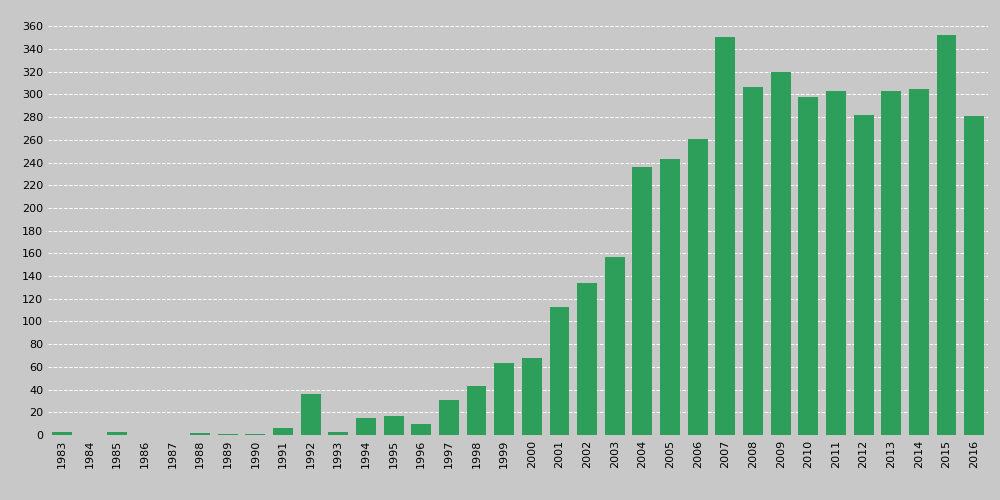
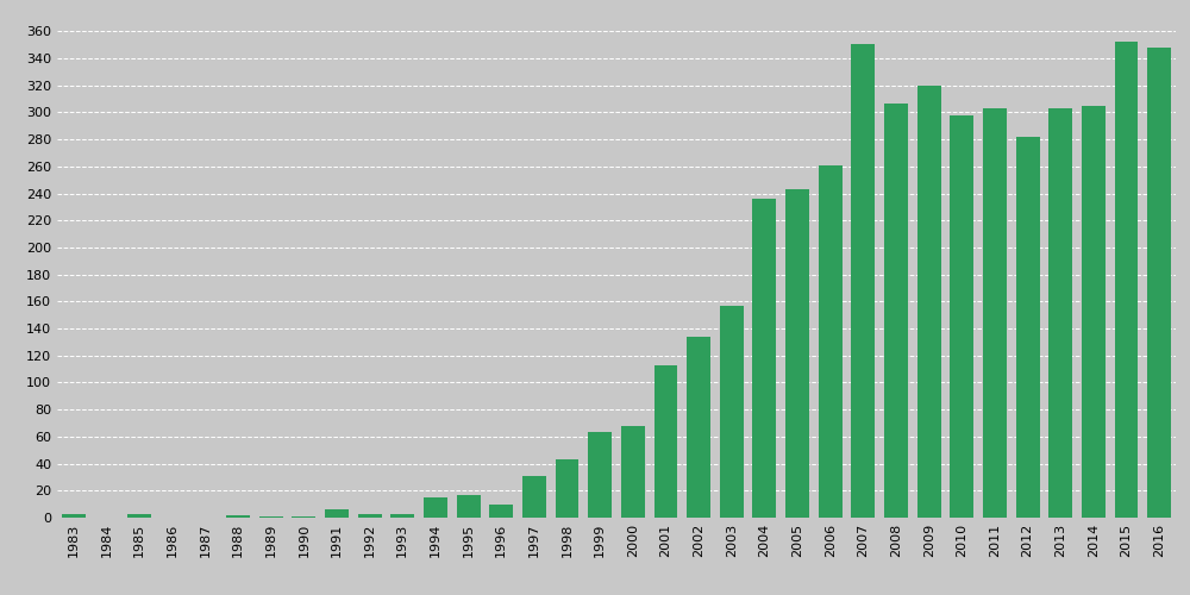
1992: 36 -> 3
2016: 281 -> 348
